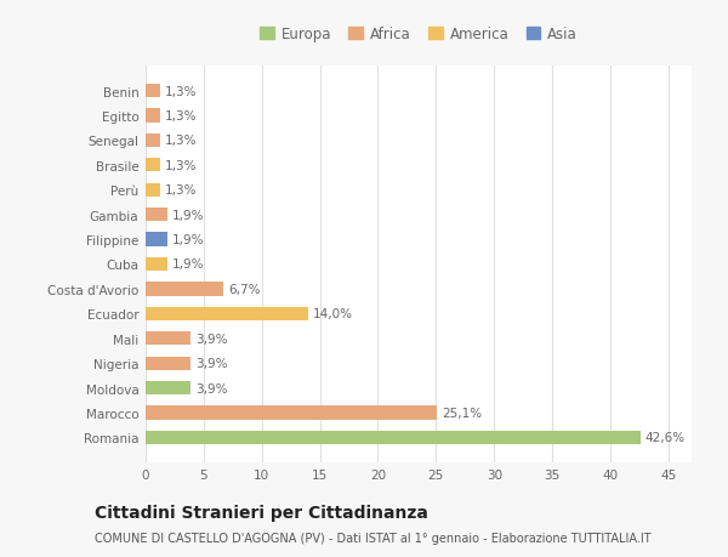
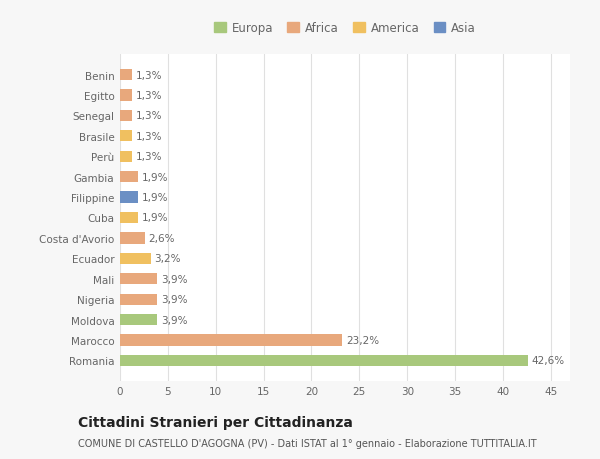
Costa d'Avorio: 6,7% -> 2,6%
Ecuador: 14,0% -> 3,2%
Marocco: 25,1% -> 23,2%
